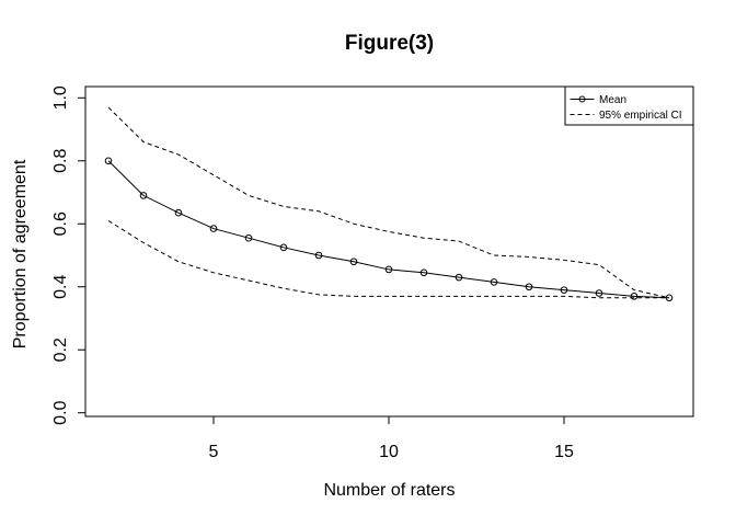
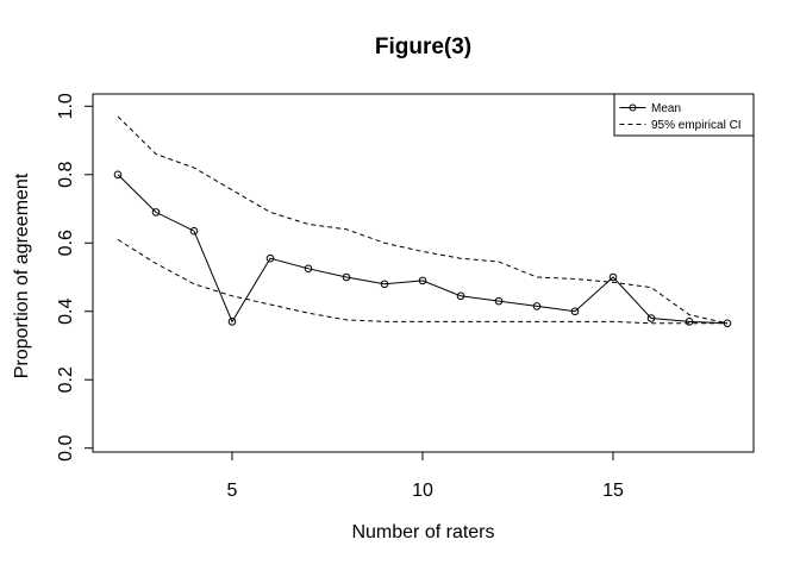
Mean/5: 0.58 -> 0.37
Mean/10: 0.46 -> 0.49
Mean/15: 0.39 -> 0.50
